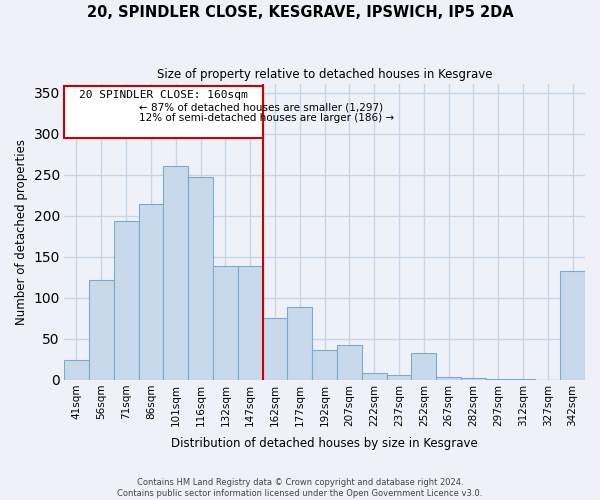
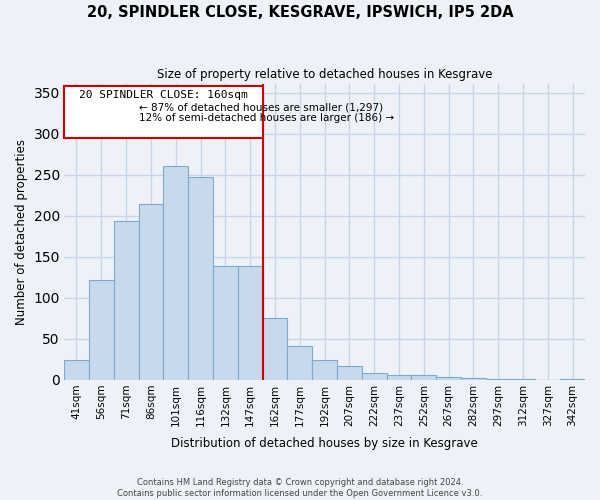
177sqm: 88 -> 41
192sqm: 36 -> 24
207sqm: 42 -> 16
252sqm: 32 -> 5
342sqm: 132 -> 1
